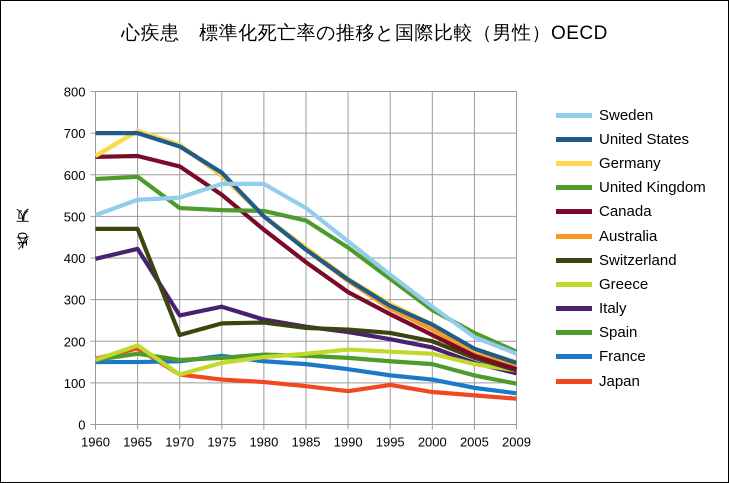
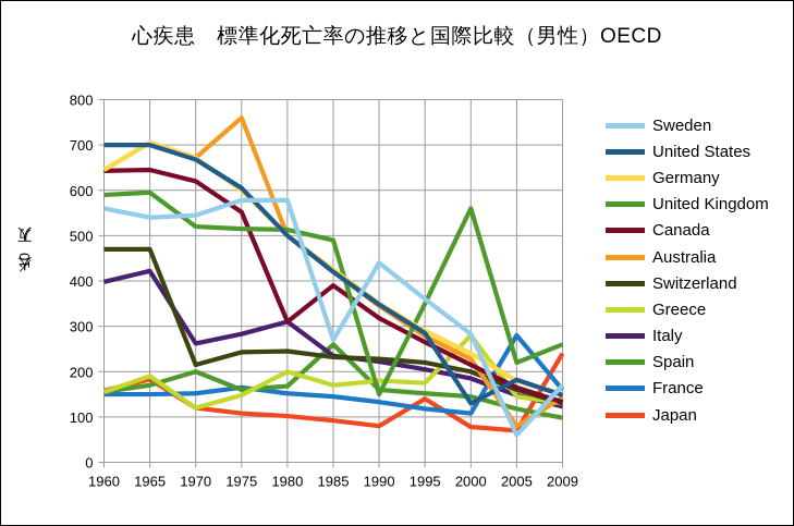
Sweden/1960: 500 -> 560
Spain/1970: 160 -> 200
Australia/1975: 600 -> 760
Canada/1980: 470 -> 310
Greece/1980: 160 -> 200
Italy/1980: 250 -> 310
Sweden/1985: 520 -> 270
Spain/1985: 160 -> 260
United Kingdom/1990: 420 -> 150
Japan/1995: 100 -> 140
United States/2000: 240 -> 130
United Kingdom/2000: 280 -> 560
Greece/2000: 170 -> 280
Sweden/2005: 210 -> 60
Australia/2005: 170 -> 80
France/2005: 90 -> 280
United Kingdom/2009: 180 -> 260
France/2009: 80 -> 160
Japan/2009: 60 -> 240
